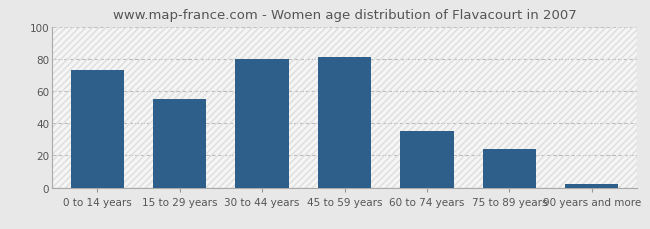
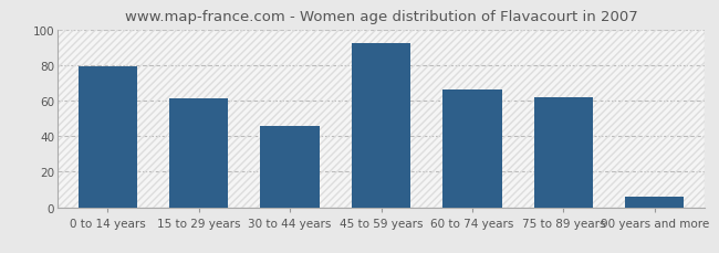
0 to 14 years: 73 -> 79
15 to 29 years: 55 -> 61
30 to 44 years: 80 -> 46
45 to 59 years: 81 -> 92
60 to 74 years: 35 -> 66
75 to 89 years: 24 -> 62
90 years and more: 2 -> 6
